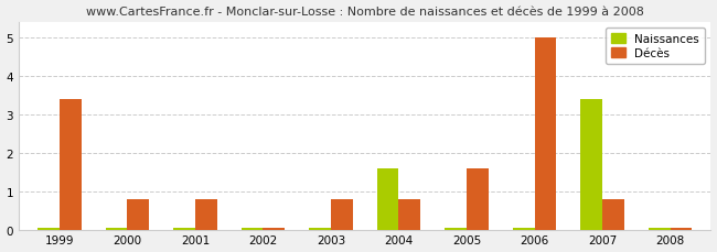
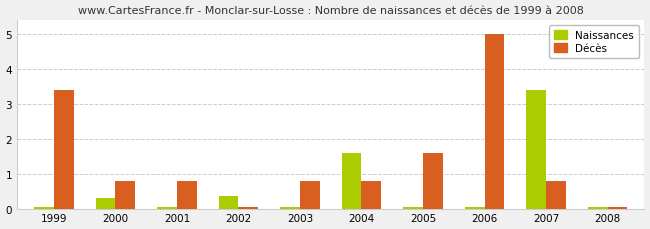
Naissances/2000: 0.05 -> 0.30
Naissances/2002: 0.05 -> 0.35
